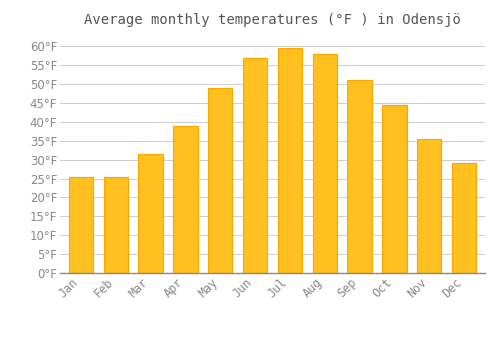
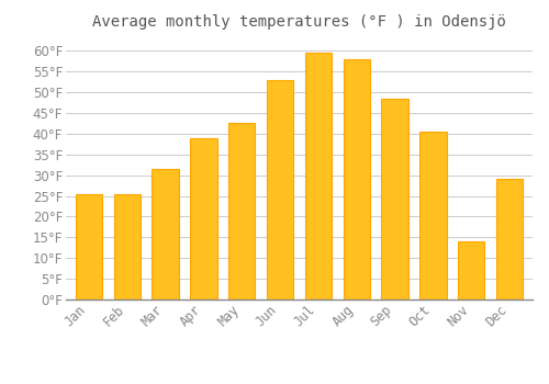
May: 49.0°F -> 42.5°F
Jun: 57.0°F -> 53.0°F
Sep: 51.0°F -> 48.5°F
Oct: 44.5°F -> 40.5°F
Nov: 35.5°F -> 14.0°F
